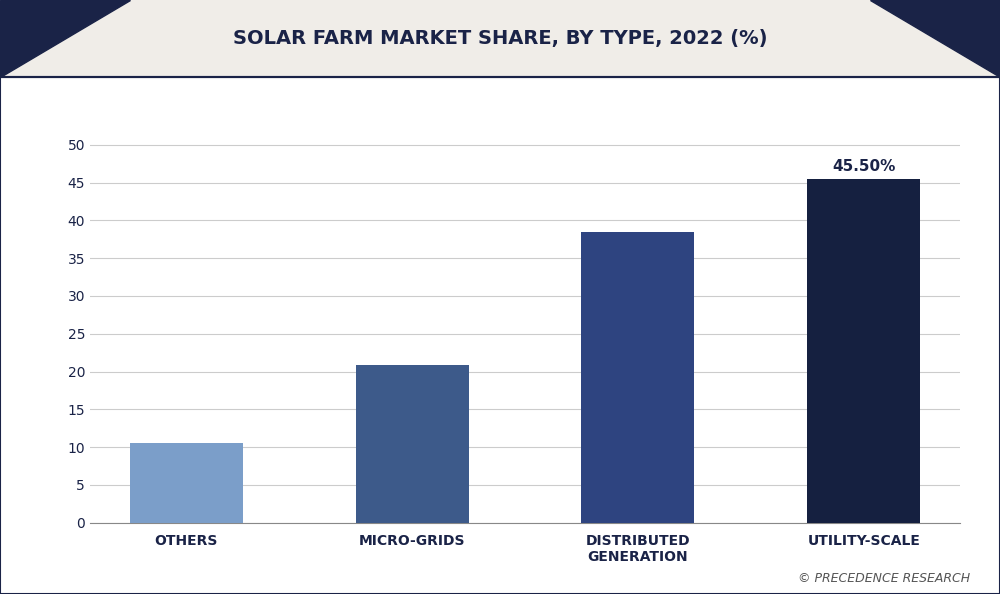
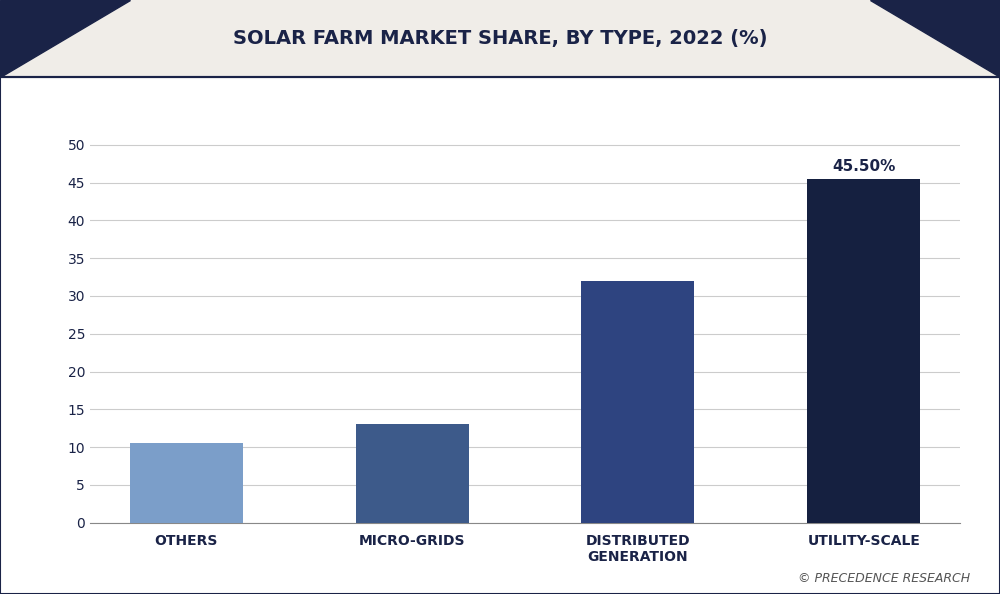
MICRO-GRIDS: 20.8 -> 13.0
DISTRIBUTED GENERATION: 38.4 -> 32.0
